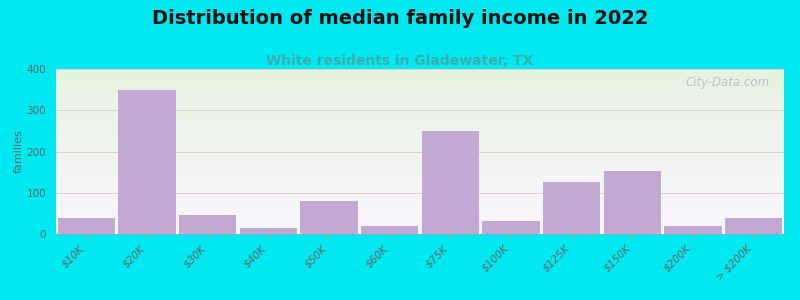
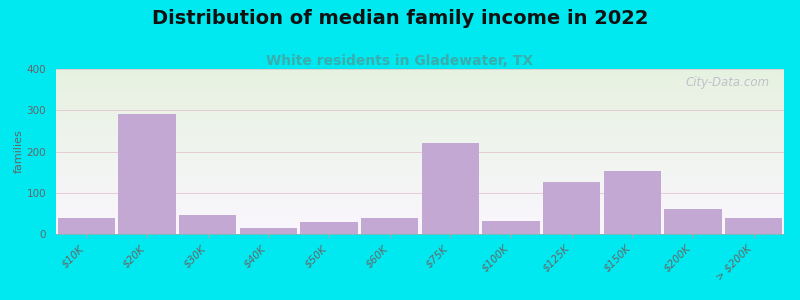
$20K: 350 -> 290
$50K: 80 -> 30
$60K: 20 -> 40
$75K: 250 -> 220
$200K: 20 -> 60
